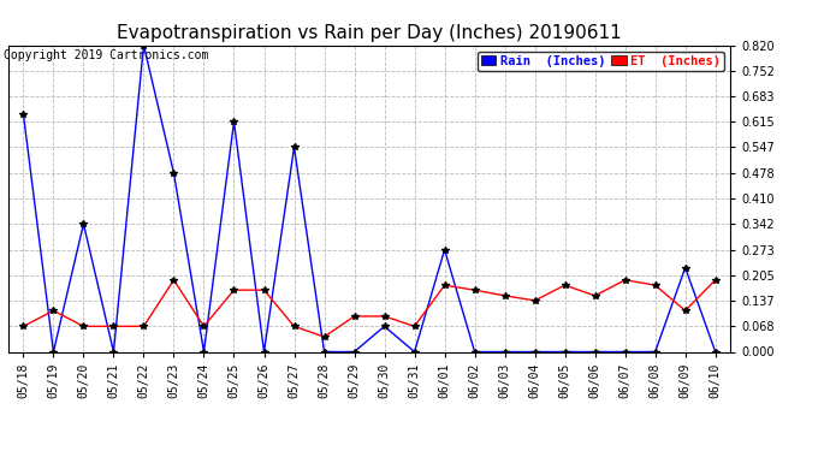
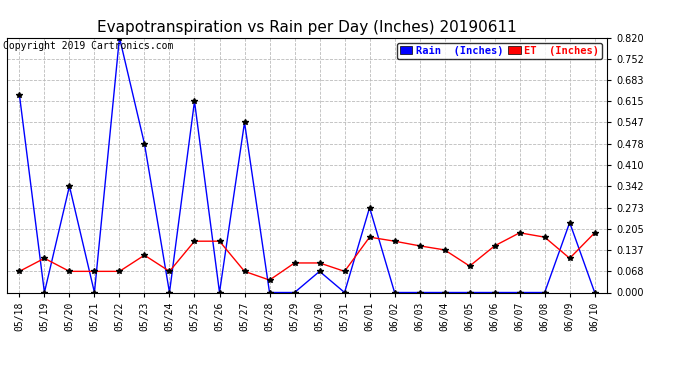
ET (Inches)/05/23: 0.192 -> 0.120
ET (Inches)/06/05: 0.178 -> 0.085
